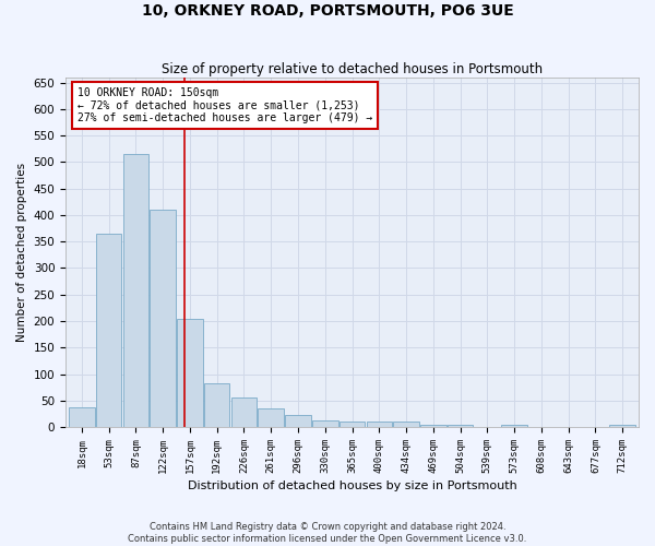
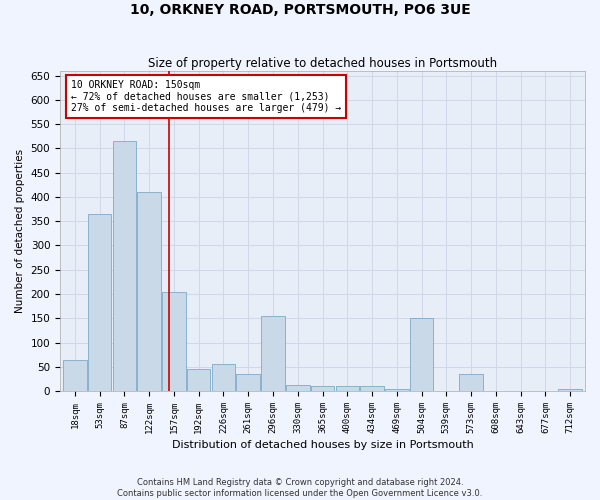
18sqm: 37 -> 65
192sqm: 83 -> 45
296sqm: 22 -> 155
504sqm: 5 -> 150
573sqm: 5 -> 35
